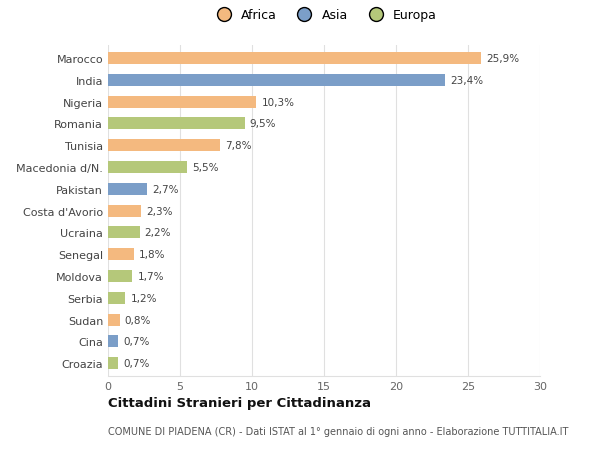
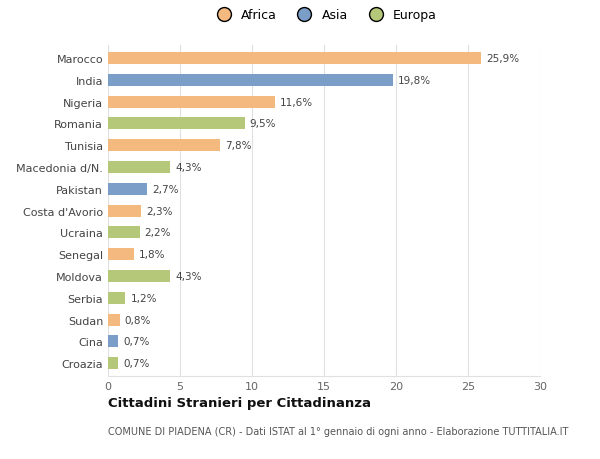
India: 23,4% -> 19,8%
Nigeria: 10,3% -> 11,6%
Macedonia d/N.: 5,5% -> 4,3%
Moldova: 1,7% -> 4,3%
